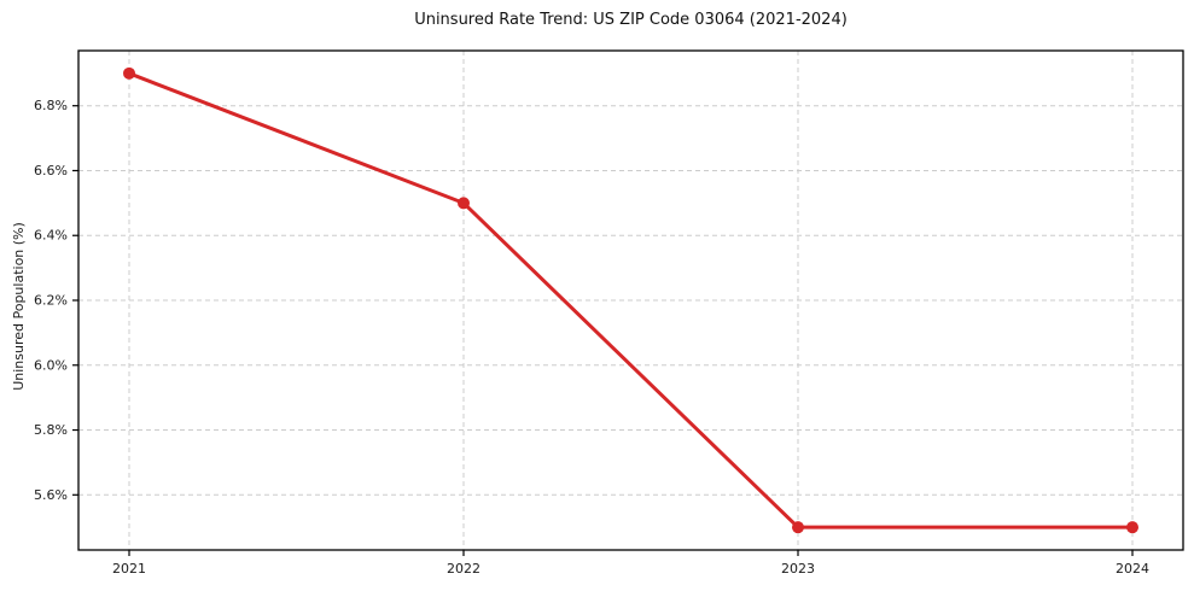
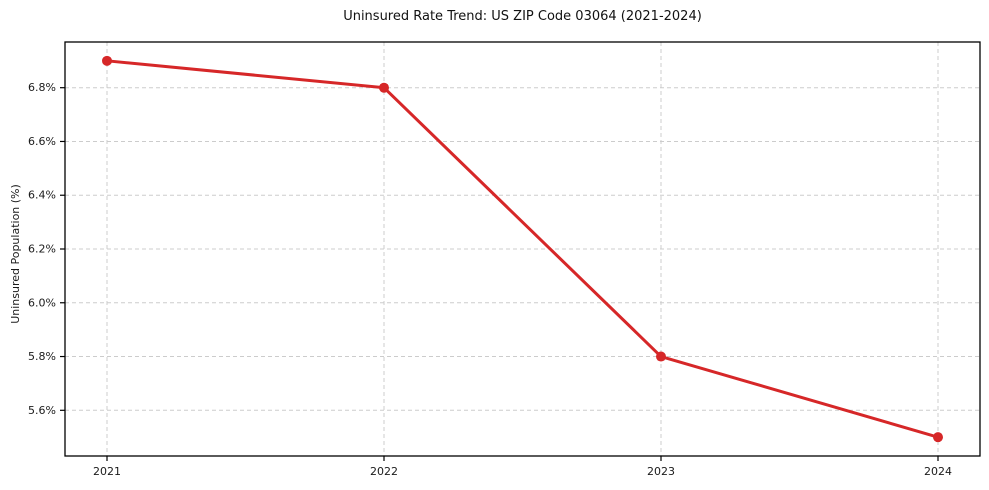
2022: 6.5% -> 6.8%
2023: 5.5% -> 5.8%
